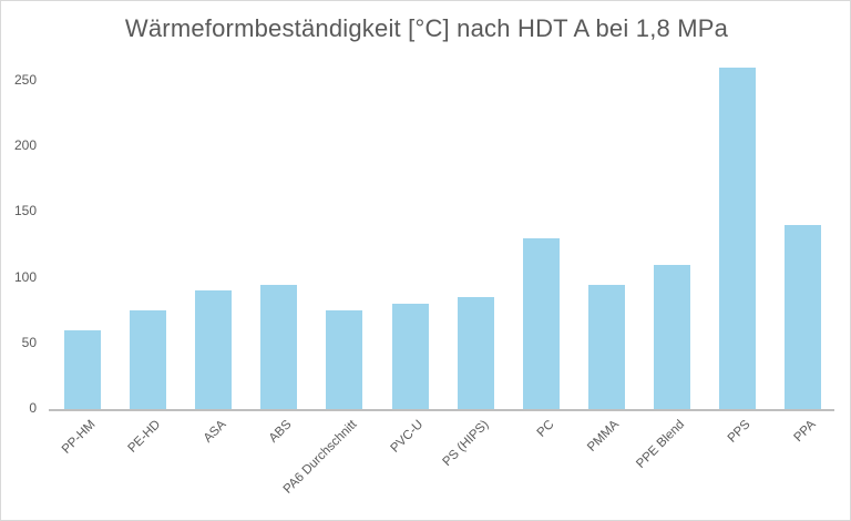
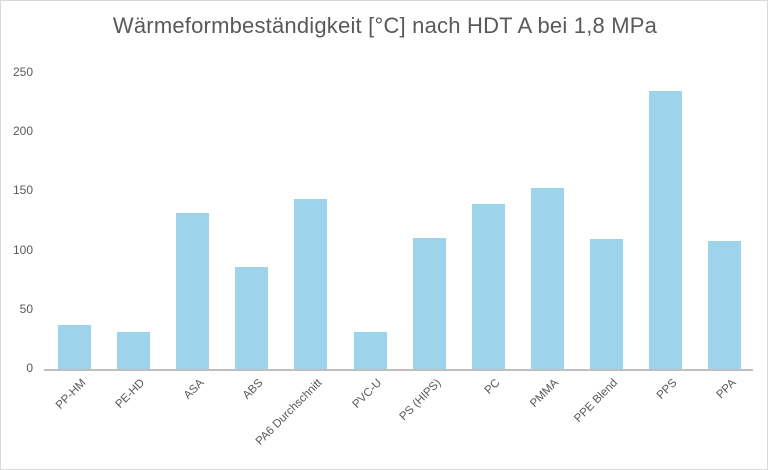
PP-HM: 60 -> 37
PE-HD: 75 -> 31
ASA: 90 -> 132
ABS: 95 -> 86
PA6 Durchschnitt: 75 -> 144
PVC-U: 80 -> 31
PS (HIPS): 85 -> 111
PC: 130 -> 139
PMMA: 95 -> 153
PPS: 260 -> 235
PPA: 140 -> 108
